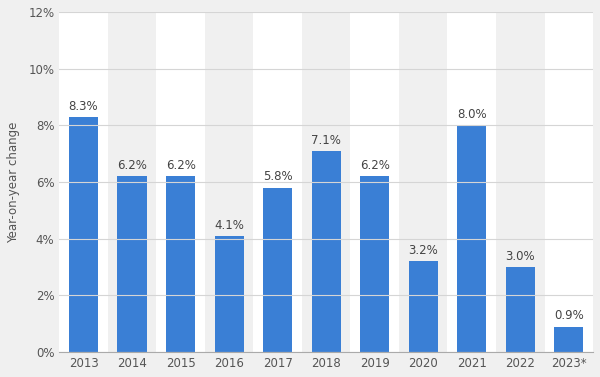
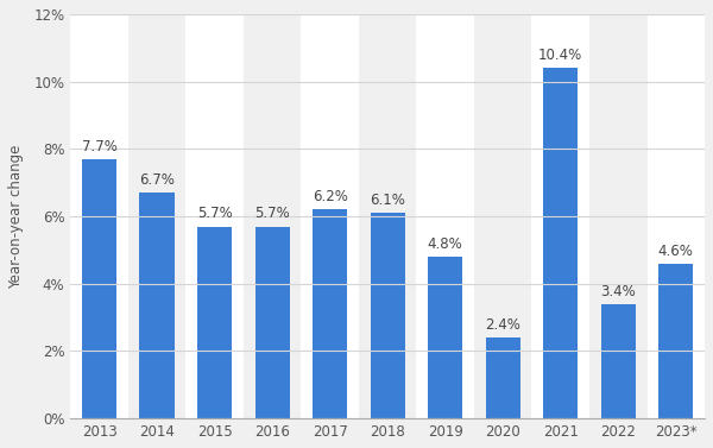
2013: 8.3% -> 7.7%
2014: 6.2% -> 6.7%
2015: 6.2% -> 5.7%
2016: 4.1% -> 5.7%
2017: 5.8% -> 6.2%
2018: 7.1% -> 6.1%
2019: 6.2% -> 4.8%
2020: 3.2% -> 2.4%
2021: 8.0% -> 10.4%
2022: 3.0% -> 3.4%
2023*: 0.9% -> 4.6%
